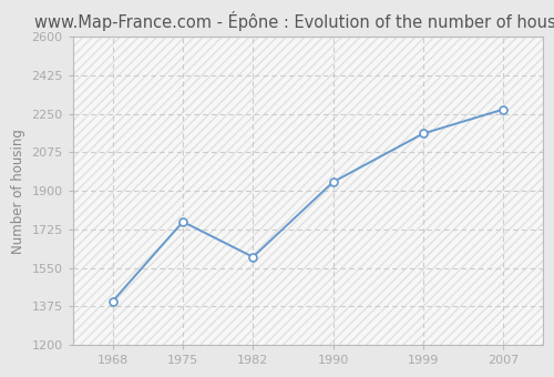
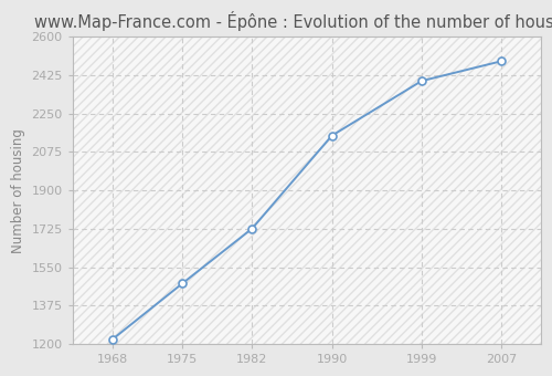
1968: 1400 -> 1220
1975: 1760 -> 1480
1982: 1600 -> 1730
1990: 1940 -> 2150
1999: 2160 -> 2400
2007: 2270 -> 2490
